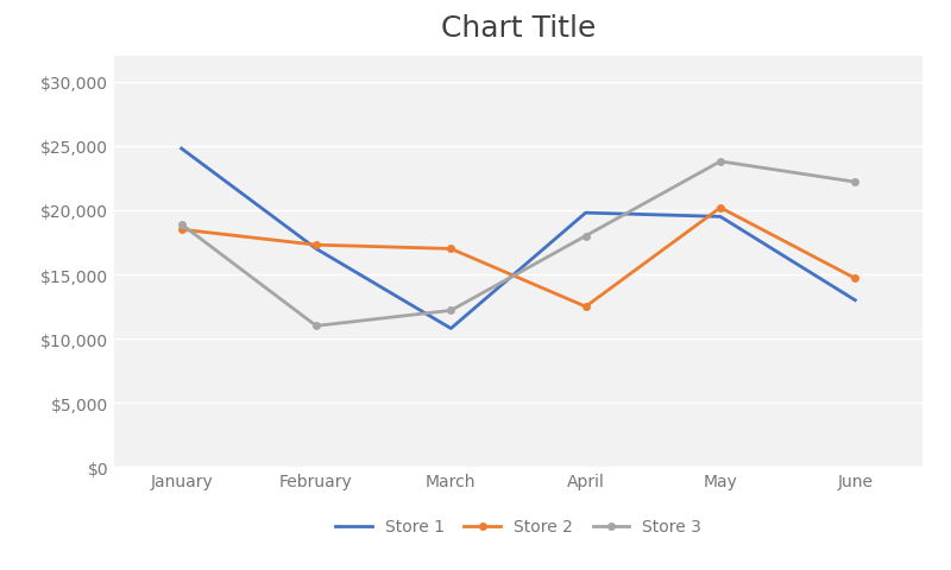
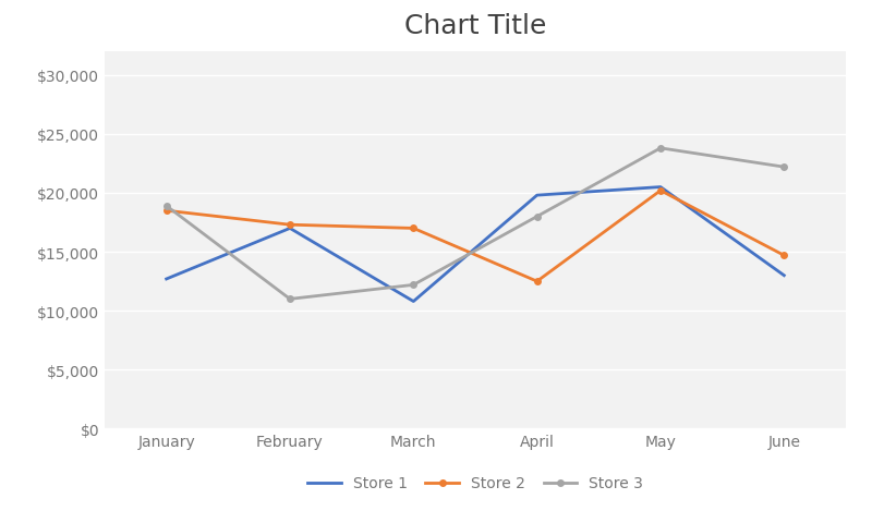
Store 1/January: $24,800 -> $12,700
Store 1/May: $19,500 -> $20,500
